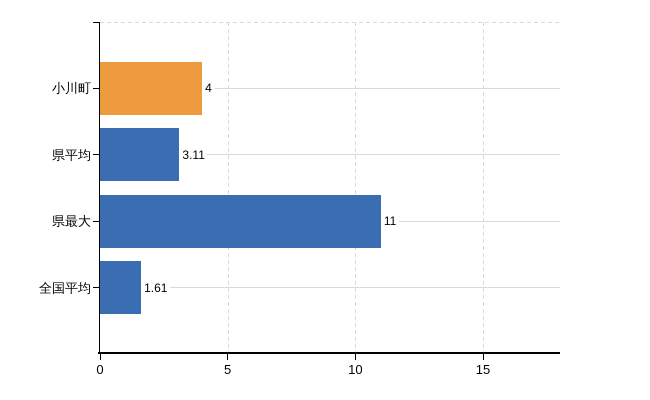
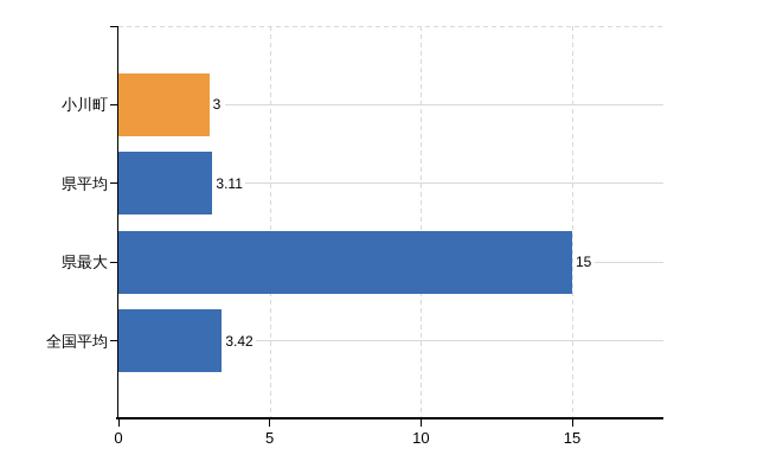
小川町: 4 -> 3
県最大: 11 -> 15
全国平均: 1.61 -> 3.42
